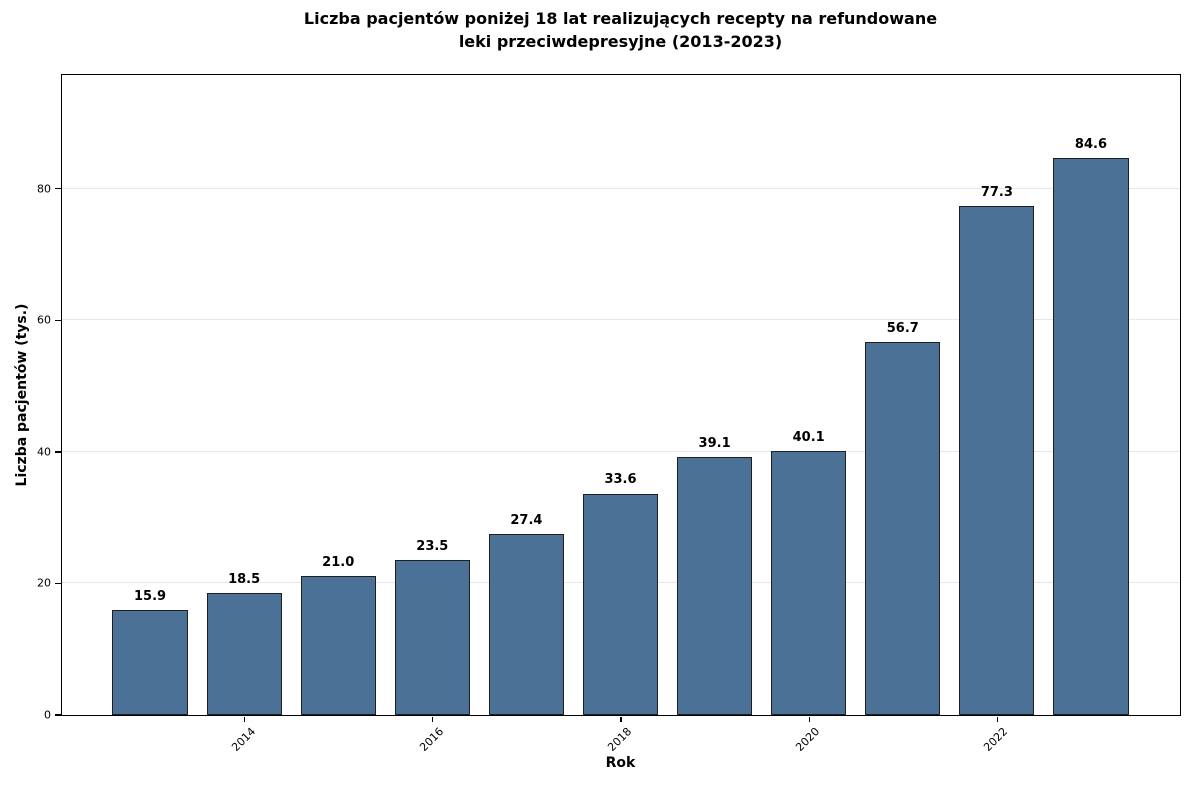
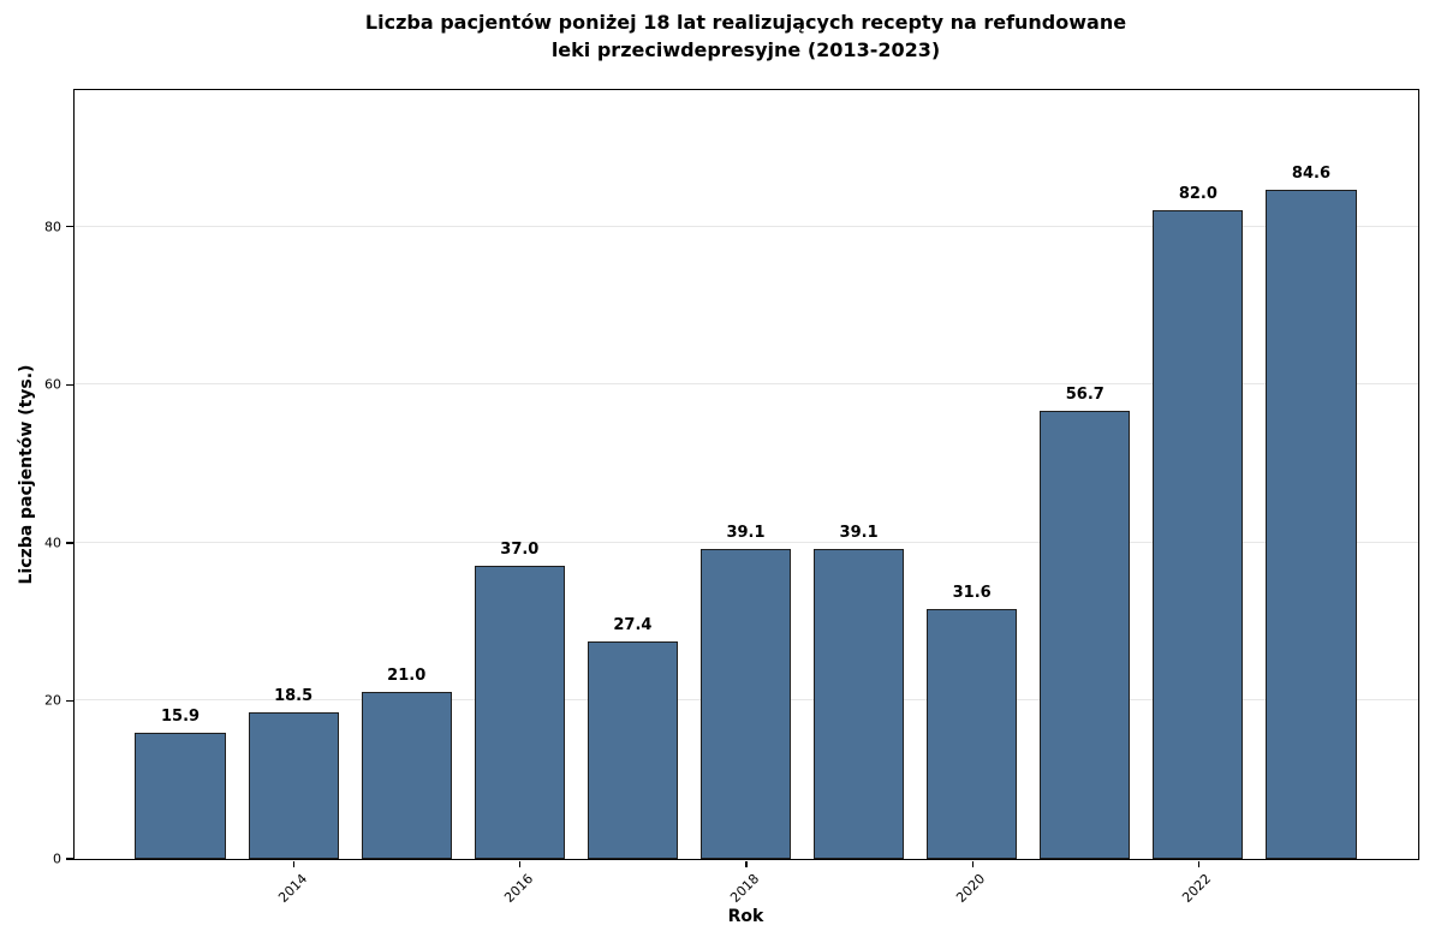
2016: 23.5 -> 37.0
2018: 33.6 -> 39.1
2020: 40.1 -> 31.6
2022: 77.3 -> 82.0
